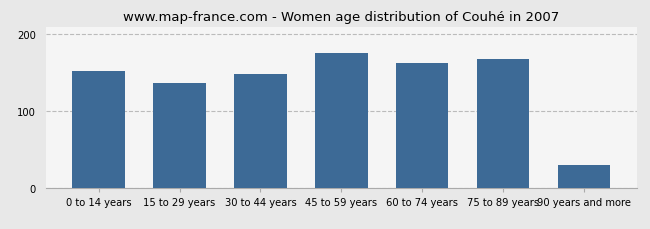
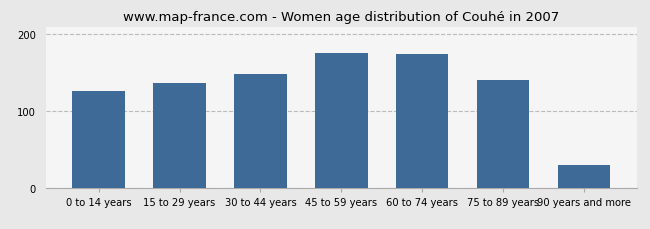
0 to 14 years: 152 -> 126
60 to 74 years: 163 -> 174
75 to 89 years: 168 -> 140
